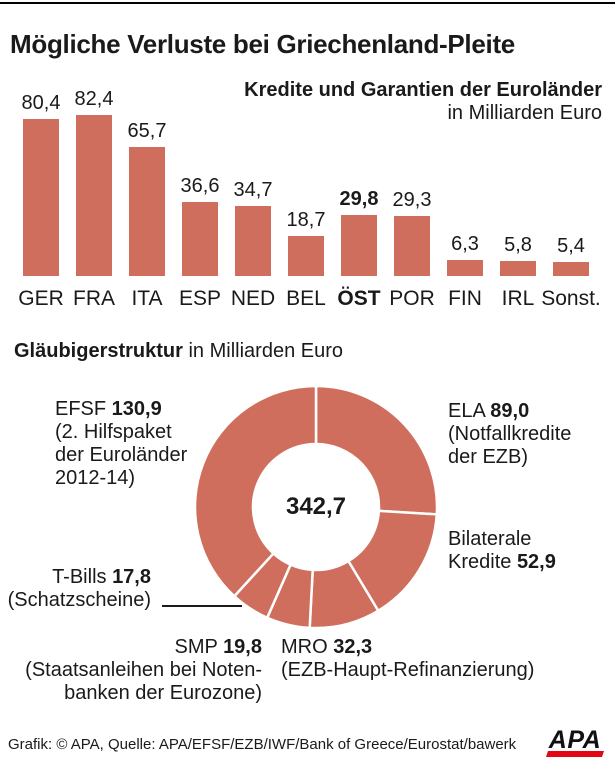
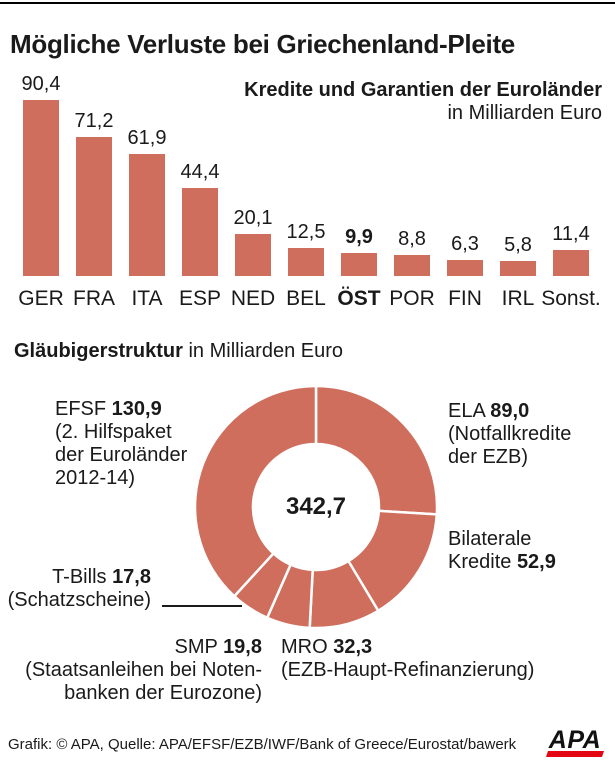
Kredite und Garantien der Euroländer/GER: 80,4 -> 90,4
Kredite und Garantien der Euroländer/FRA: 82,4 -> 71,2
Kredite und Garantien der Euroländer/ITA: 65,7 -> 61,9
Kredite und Garantien der Euroländer/ESP: 36,6 -> 44,4
Kredite und Garantien der Euroländer/NED: 34,7 -> 20,1
Kredite und Garantien der Euroländer/BEL: 18,7 -> 12,5
Kredite und Garantien der Euroländer/ÖST: 29,8 -> 9,9
Kredite und Garantien der Euroländer/POR: 29,3 -> 8,8
Kredite und Garantien der Euroländer/Sonst.: 5,4 -> 11,4
